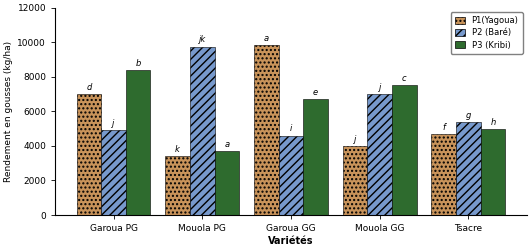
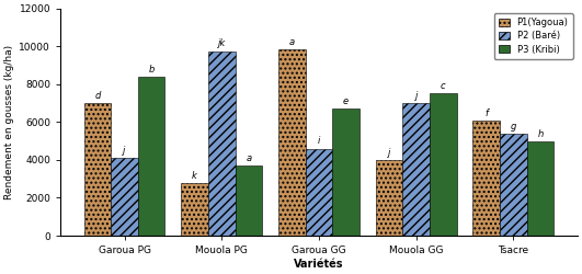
P2 (Baré)/Garoua PG: 4900 -> 4100
P1(Yagoua)/Mouola PG: 3400 -> 2800
P1(Yagoua)/Tsacre: 4700 -> 6100
